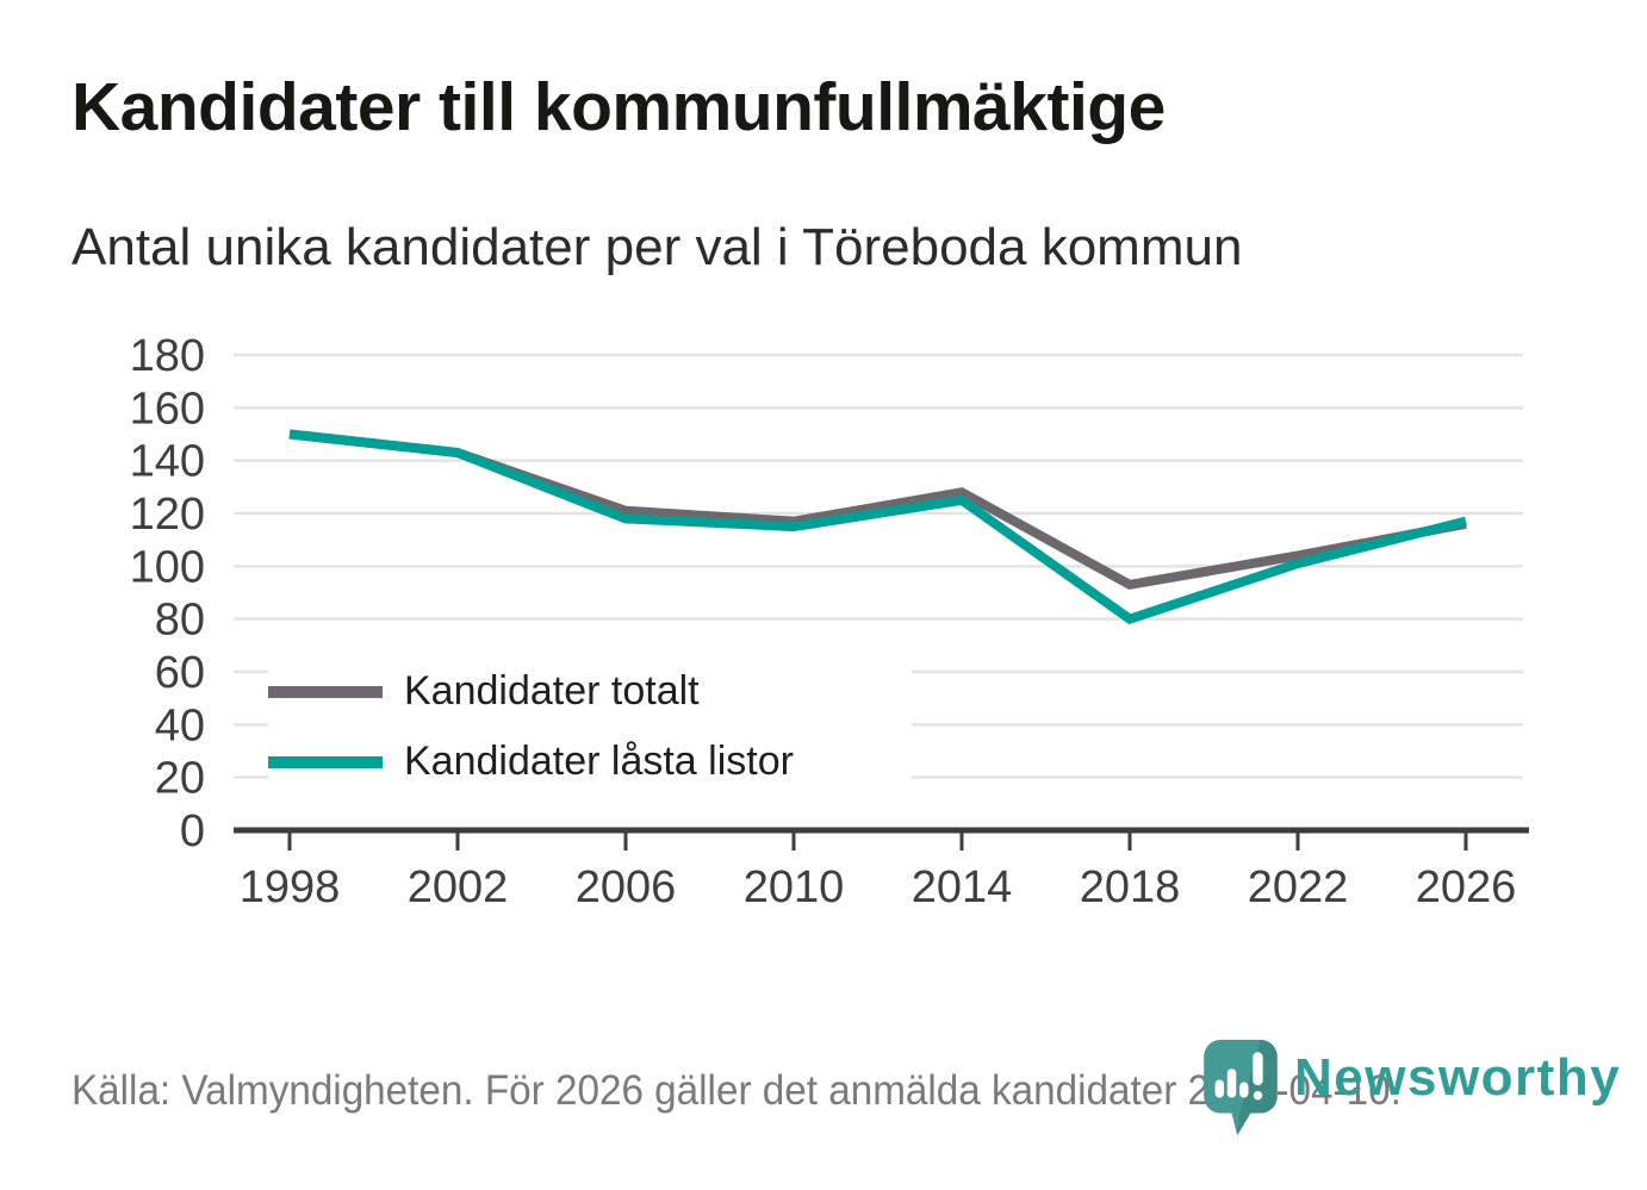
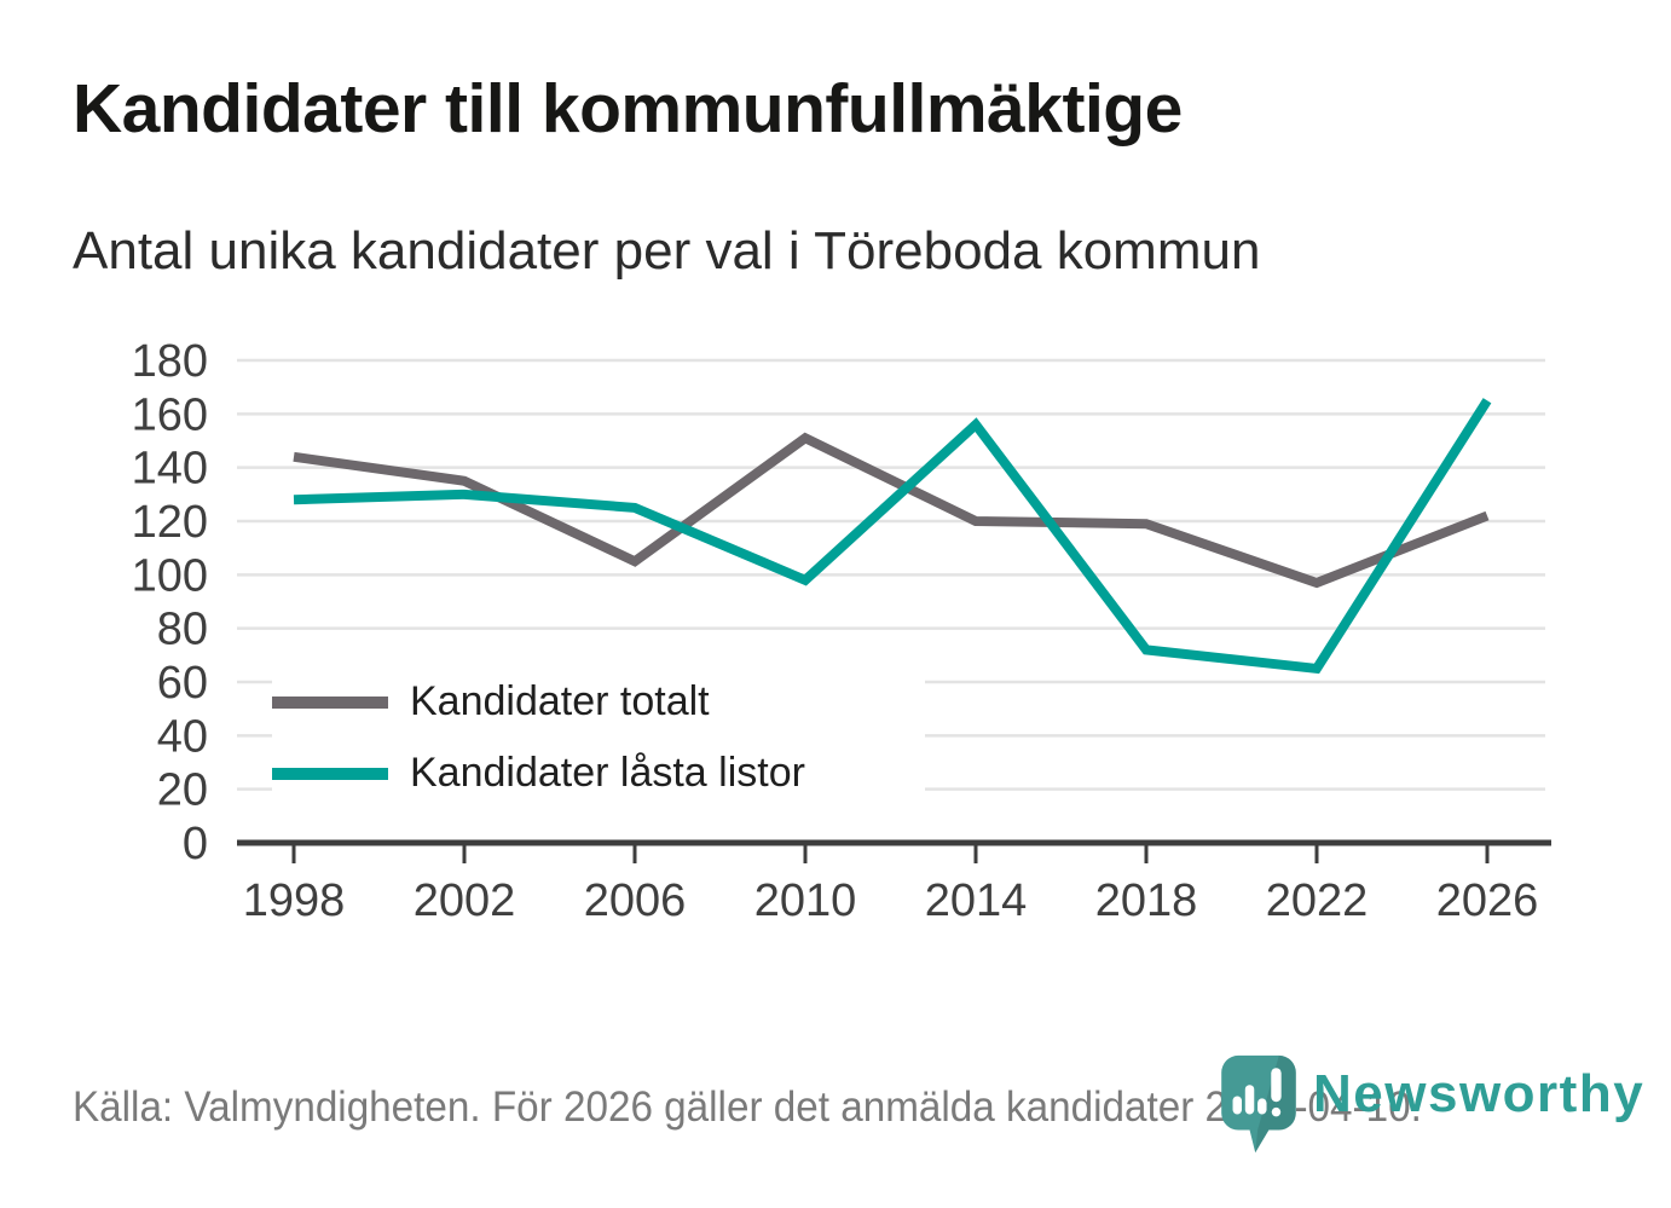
Kandidater totalt/1998: 150 -> 144
Kandidater låsta listor/1998: 150 -> 128
Kandidater totalt/2002: 143 -> 135
Kandidater låsta listor/2002: 143 -> 130
Kandidater totalt/2006: 121 -> 105
Kandidater låsta listor/2006: 118 -> 125
Kandidater totalt/2010: 117 -> 151
Kandidater låsta listor/2010: 115 -> 98
Kandidater totalt/2014: 128 -> 120
Kandidater låsta listor/2014: 125 -> 156
Kandidater totalt/2018: 93 -> 119
Kandidater låsta listor/2018: 80 -> 72
Kandidater totalt/2022: 104 -> 97
Kandidater låsta listor/2022: 101 -> 65
Kandidater totalt/2026: 116 -> 122
Kandidater låsta listor/2026: 117 -> 165
